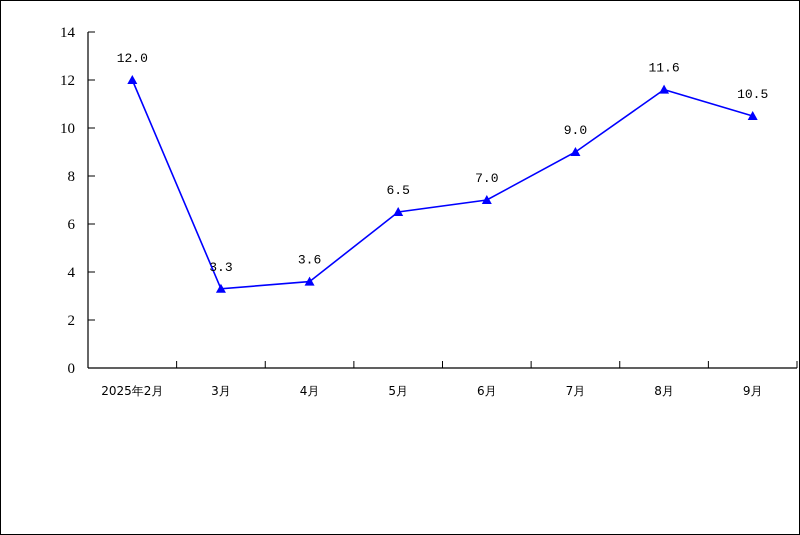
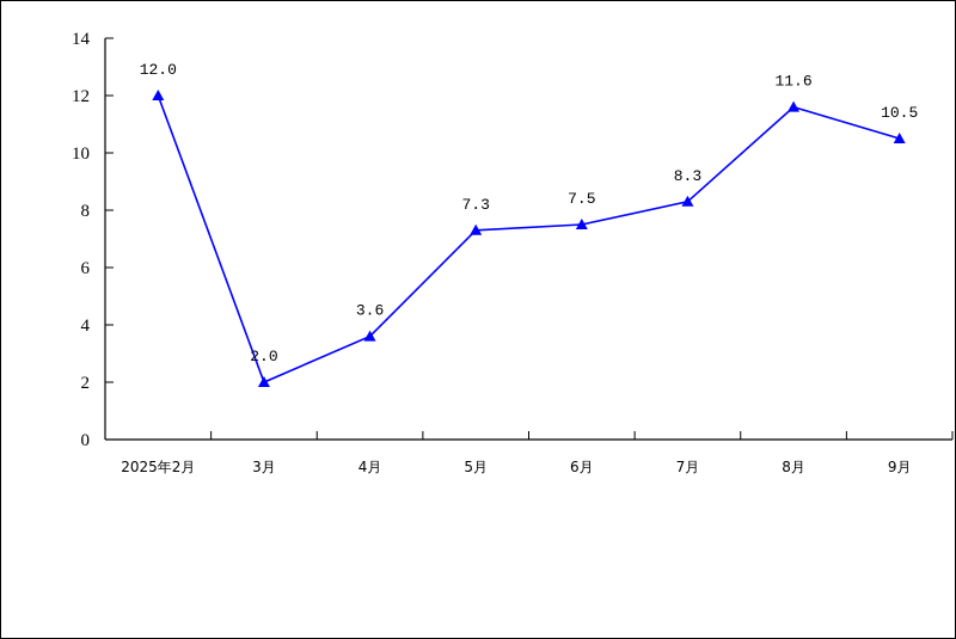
3月: 3.3 -> 2.0
5月: 6.5 -> 7.3
6月: 7.0 -> 7.5
7月: 9.0 -> 8.3
